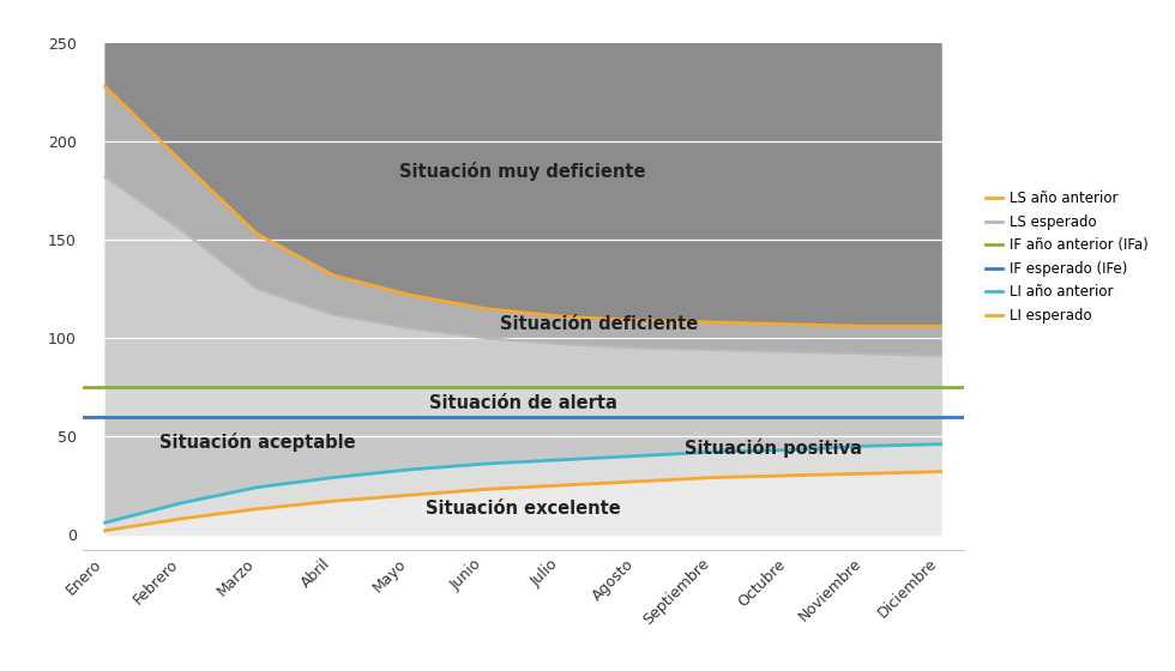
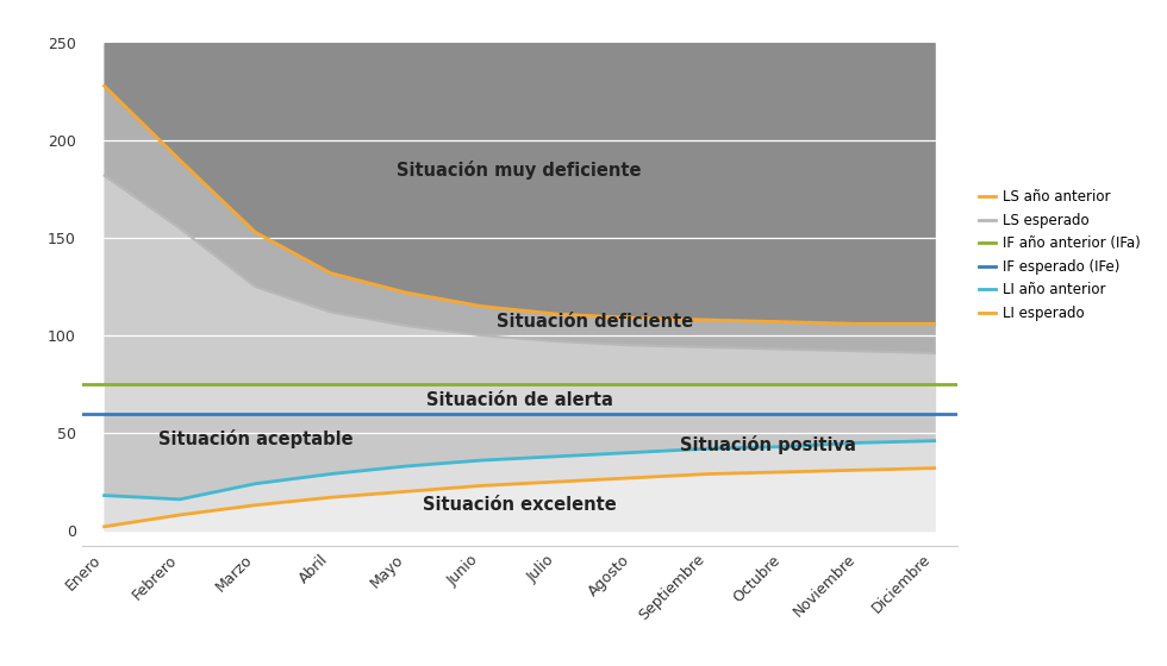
LI año anterior/Enero: 6 -> 18
